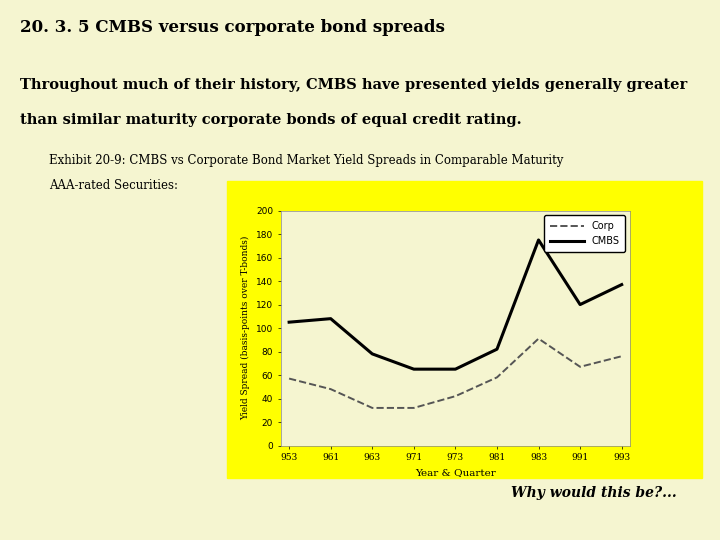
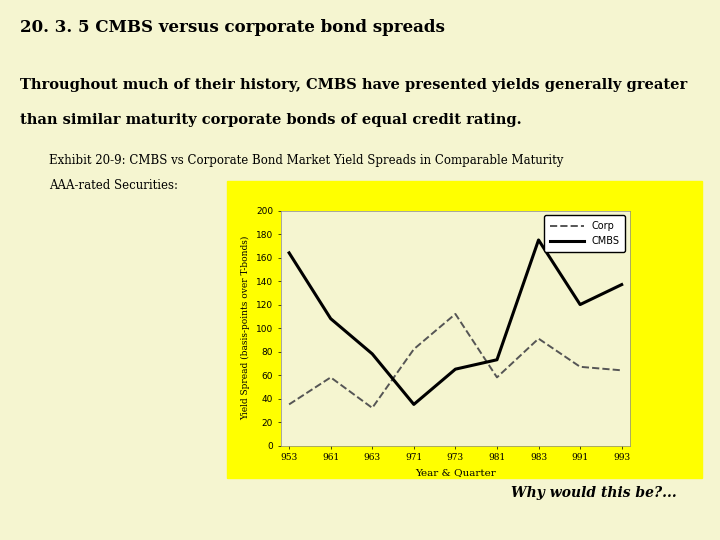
CMBS/953: 105 -> 164
Corp/953: 57 -> 35
Corp/961: 48 -> 58
CMBS/971: 65 -> 35
Corp/971: 32 -> 82
Corp/973: 42 -> 112
CMBS/981: 82 -> 73
Corp/993: 76 -> 64
